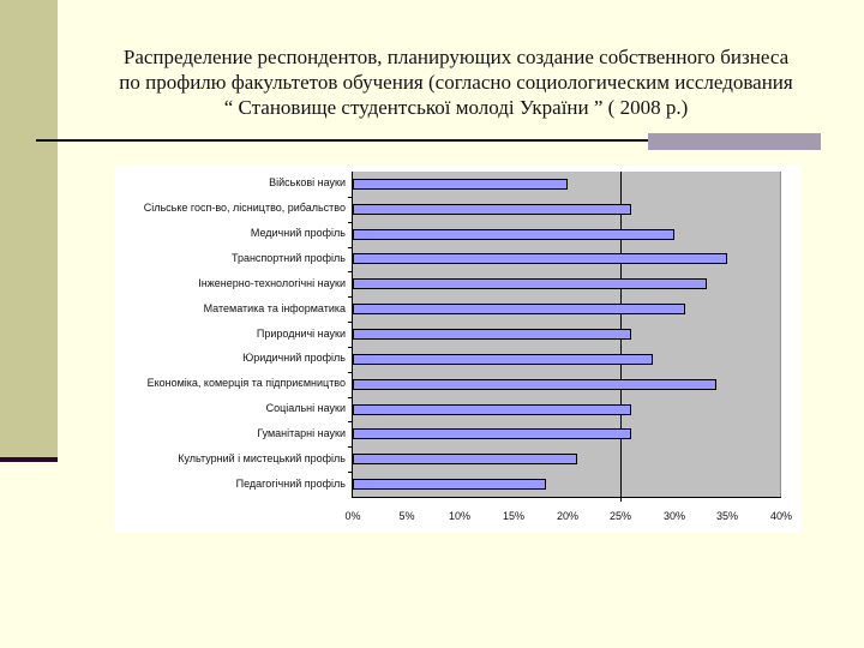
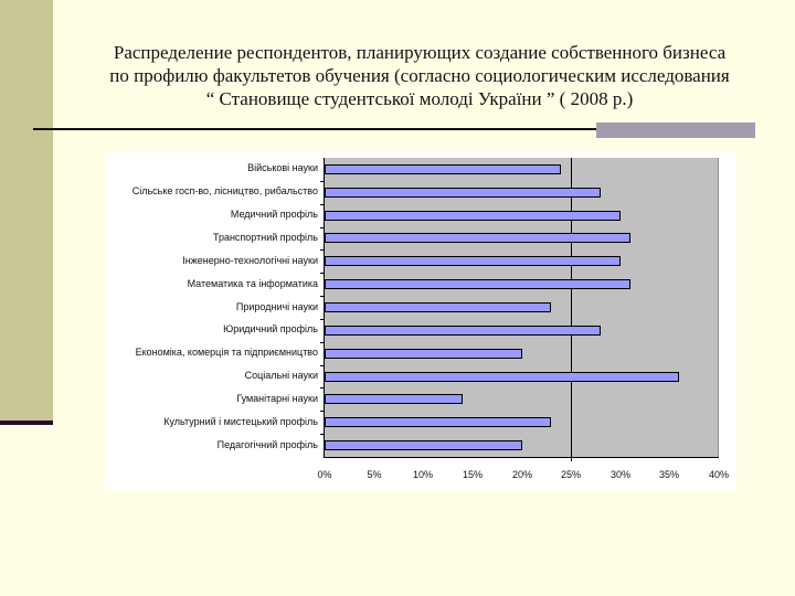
Військові науки: 20% -> 24%
Сільське госп-во, лісництво, рибальство: 26% -> 28%
Транспортний профіль: 35% -> 31%
Інженерно-технологічні науки: 33% -> 30%
Природничі науки: 26% -> 23%
Економіка, комерція та підприємництво: 34% -> 20%
Соціальні науки: 26% -> 36%
Гуманітарні науки: 26% -> 14%
Культурний і мистецький профіль: 21% -> 23%
Педагогічний профіль: 18% -> 20%
